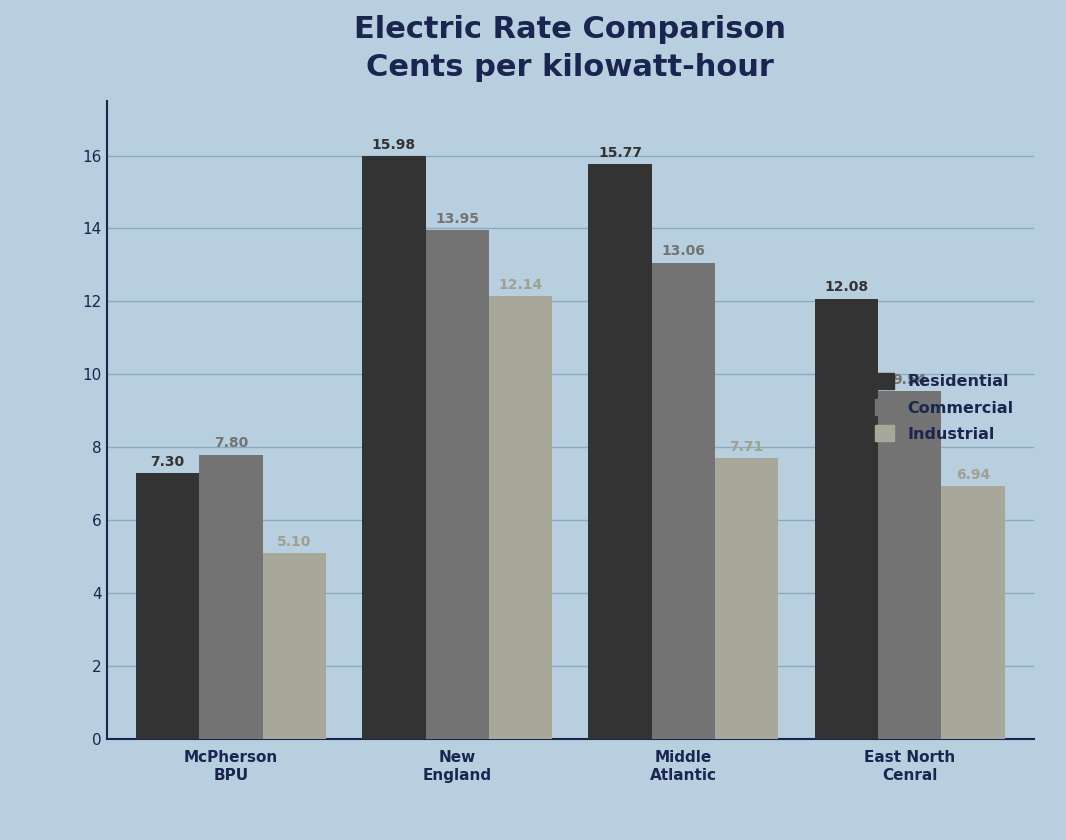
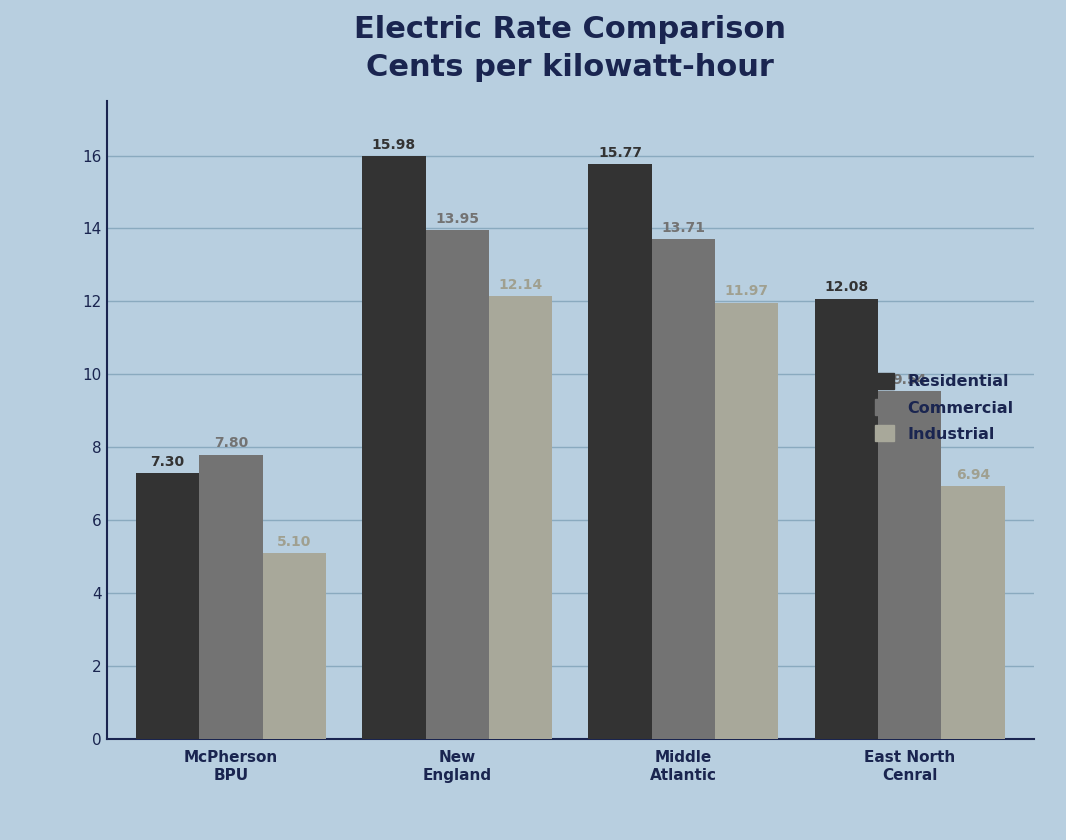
Commercial/Middle Atlantic: 13.06 -> 13.71
Industrial/Middle Atlantic: 7.71 -> 11.97
